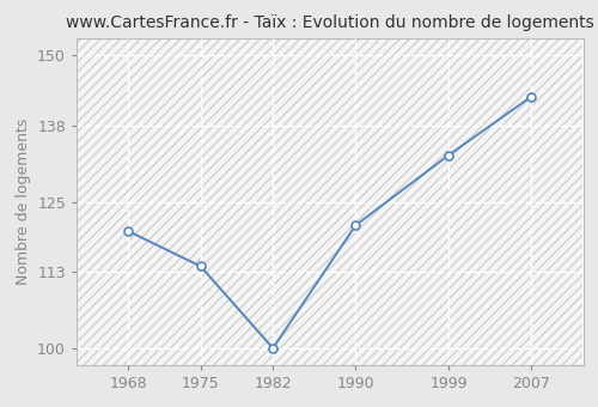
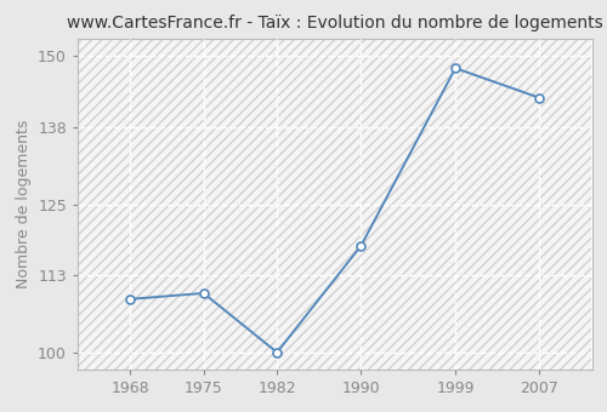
1968: 120 -> 109
1975: 114 -> 110
1990: 121 -> 118
1999: 133 -> 148
